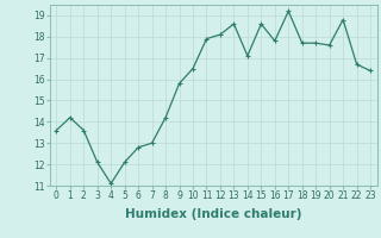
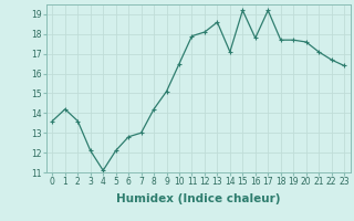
9: 15.8 -> 15.1
15: 18.6 -> 19.2
21: 18.8 -> 17.1
